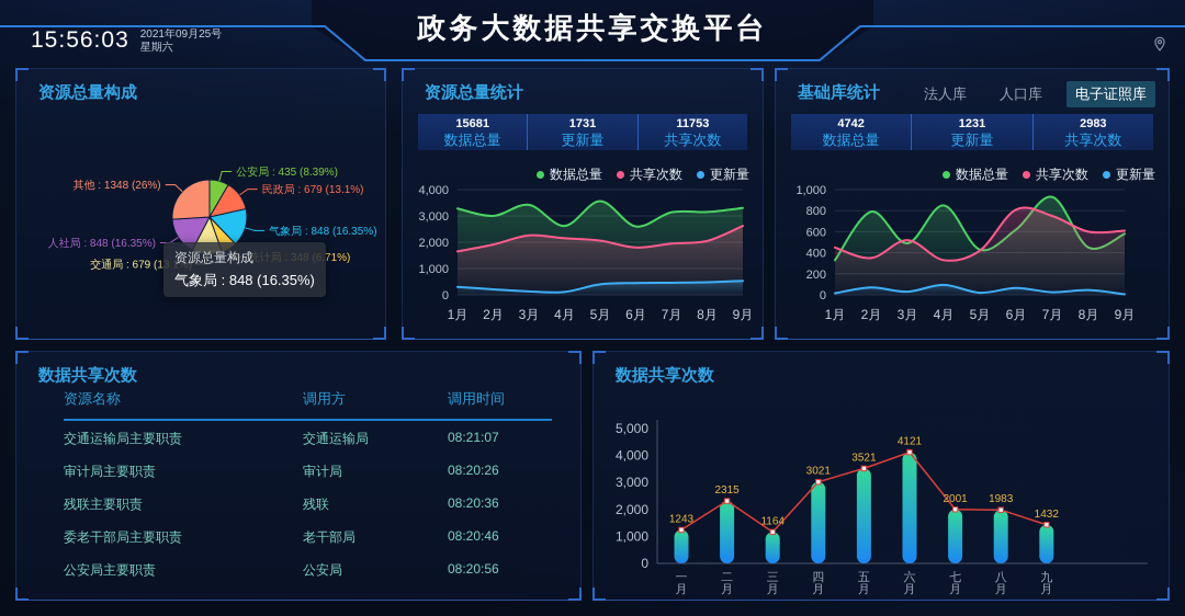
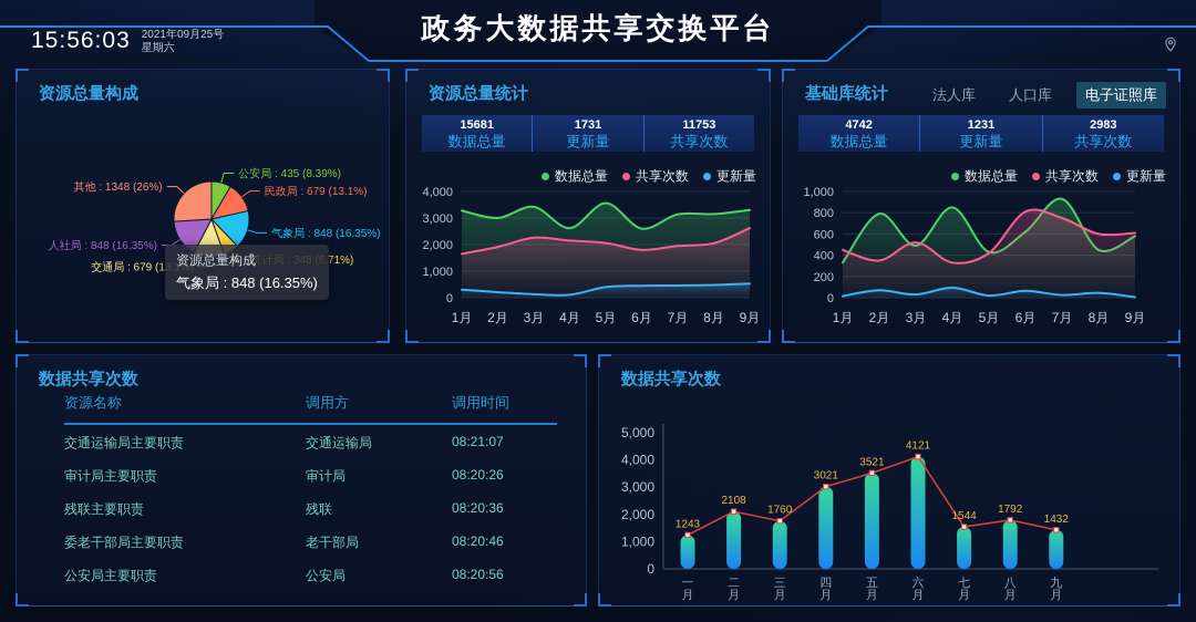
数据共享次数/二月: 2315 -> 2108
数据共享次数/三月: 1164 -> 1760
数据共享次数/七月: 2001 -> 1544
数据共享次数/八月: 1983 -> 1792
